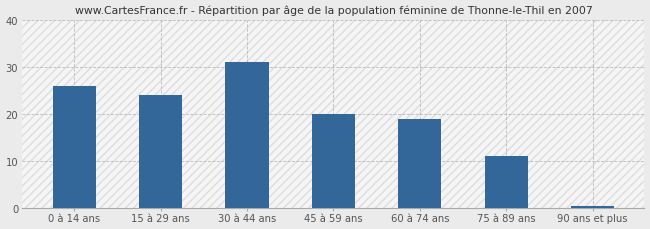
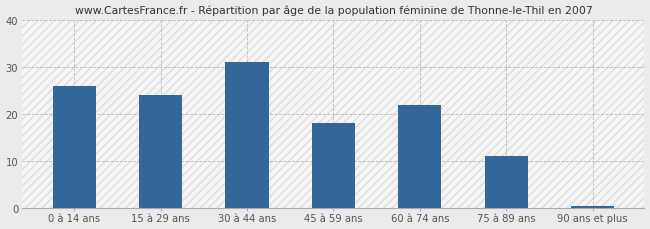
45 à 59 ans: 20.0 -> 18.0
60 à 74 ans: 19.0 -> 22.0
